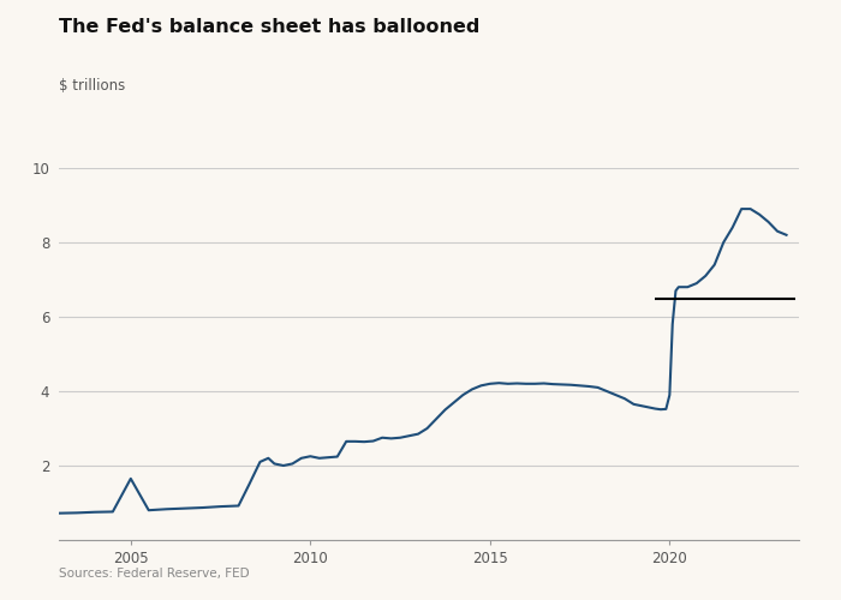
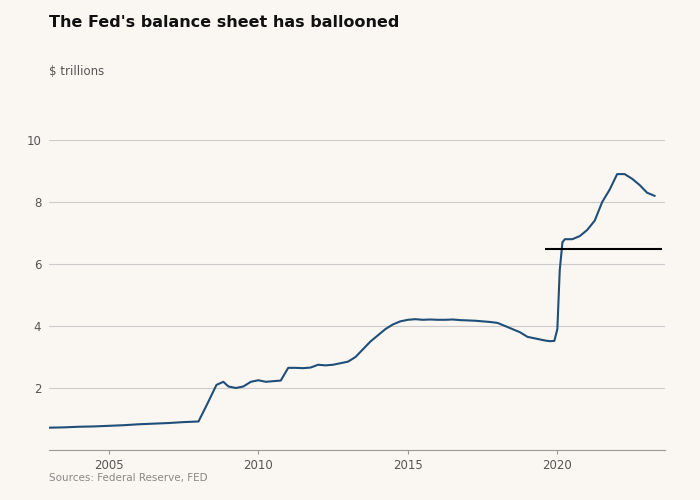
2005: 1.65 -> 0.78
